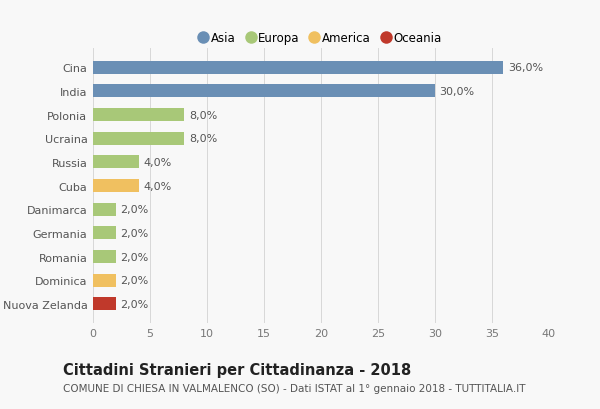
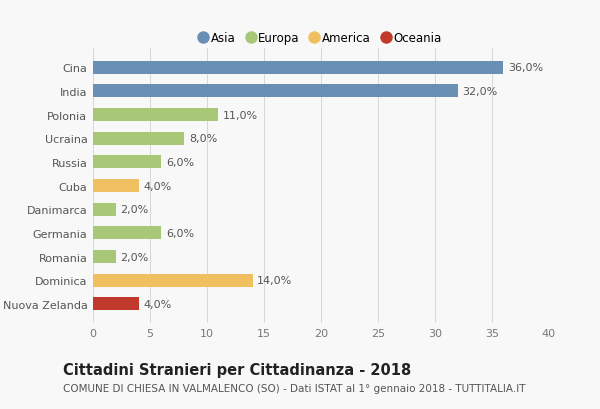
India: 30,0% -> 32,0%
Polonia: 8,0% -> 11,0%
Russia: 4,0% -> 6,0%
Germania: 2,0% -> 6,0%
Dominica: 2,0% -> 14,0%
Nuova Zelanda: 2,0% -> 4,0%
